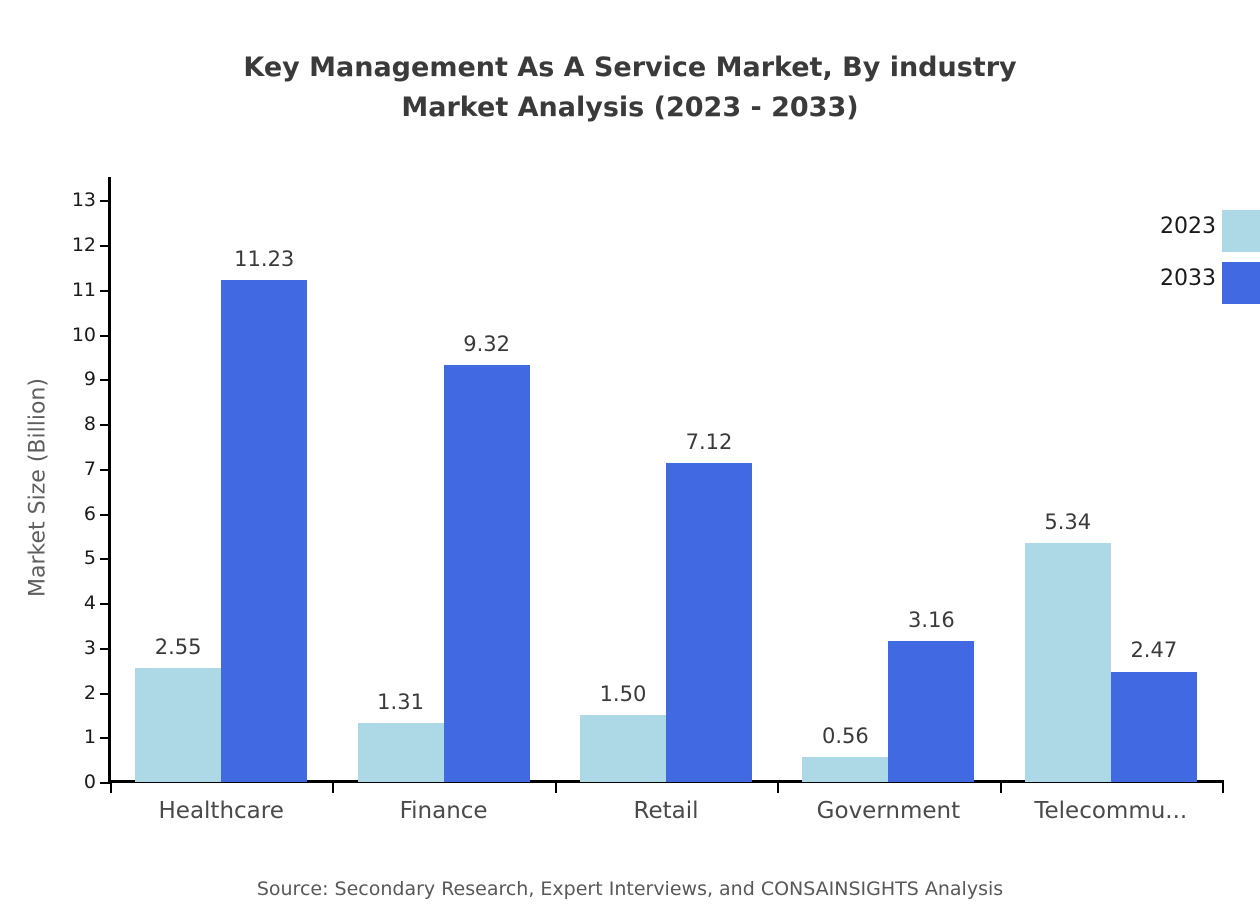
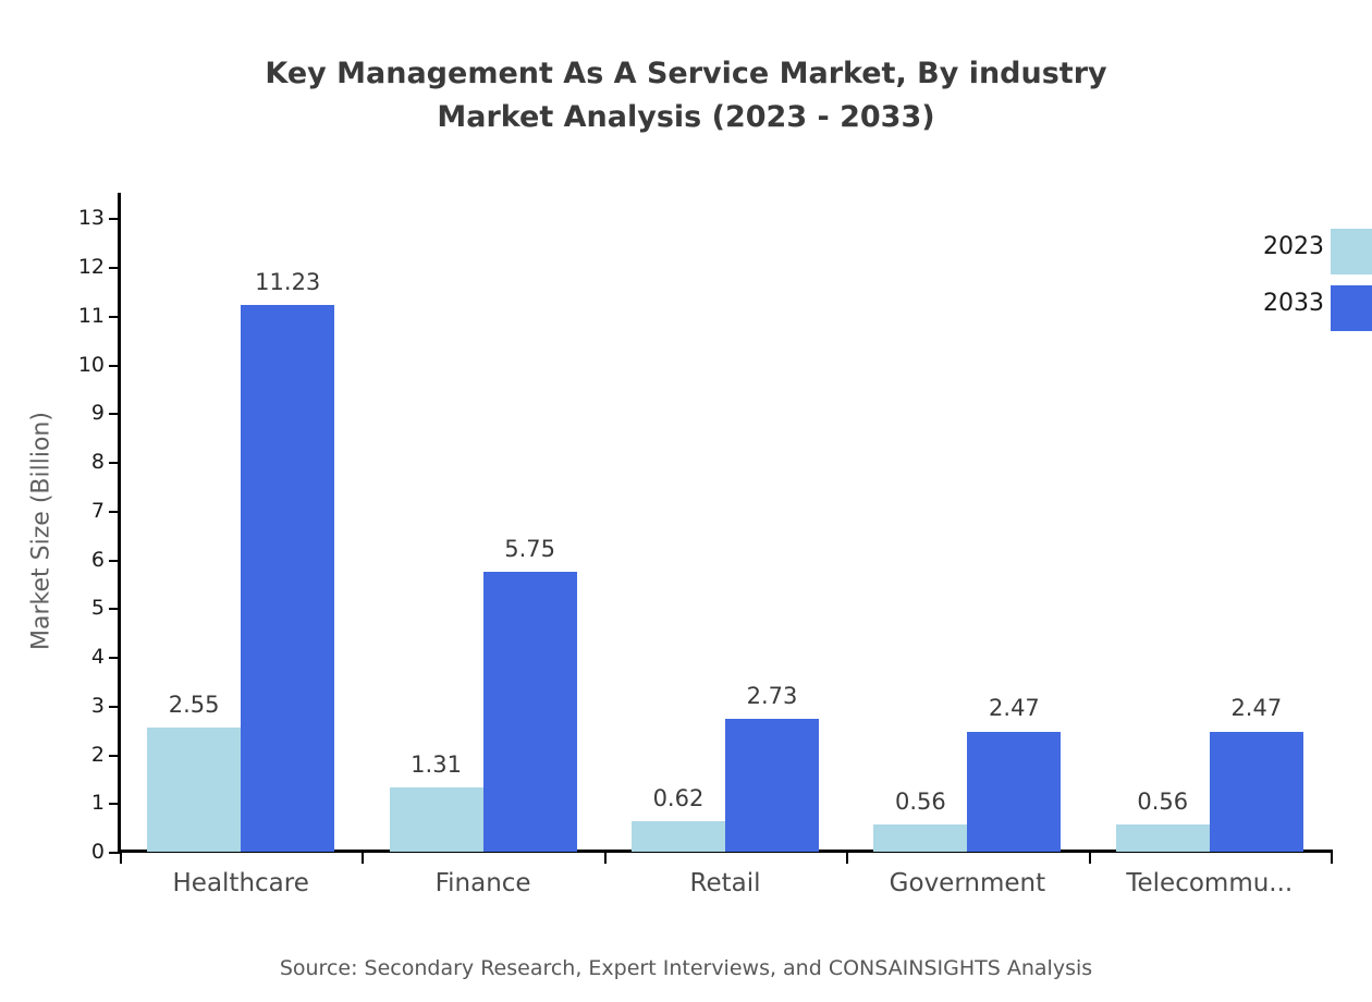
2033/Finance: 9.32 -> 5.75
2023/Retail: 1.50 -> 0.62
2033/Retail: 7.12 -> 2.73
2033/Government: 3.16 -> 2.47
2023/Telecommu...: 5.34 -> 0.56
